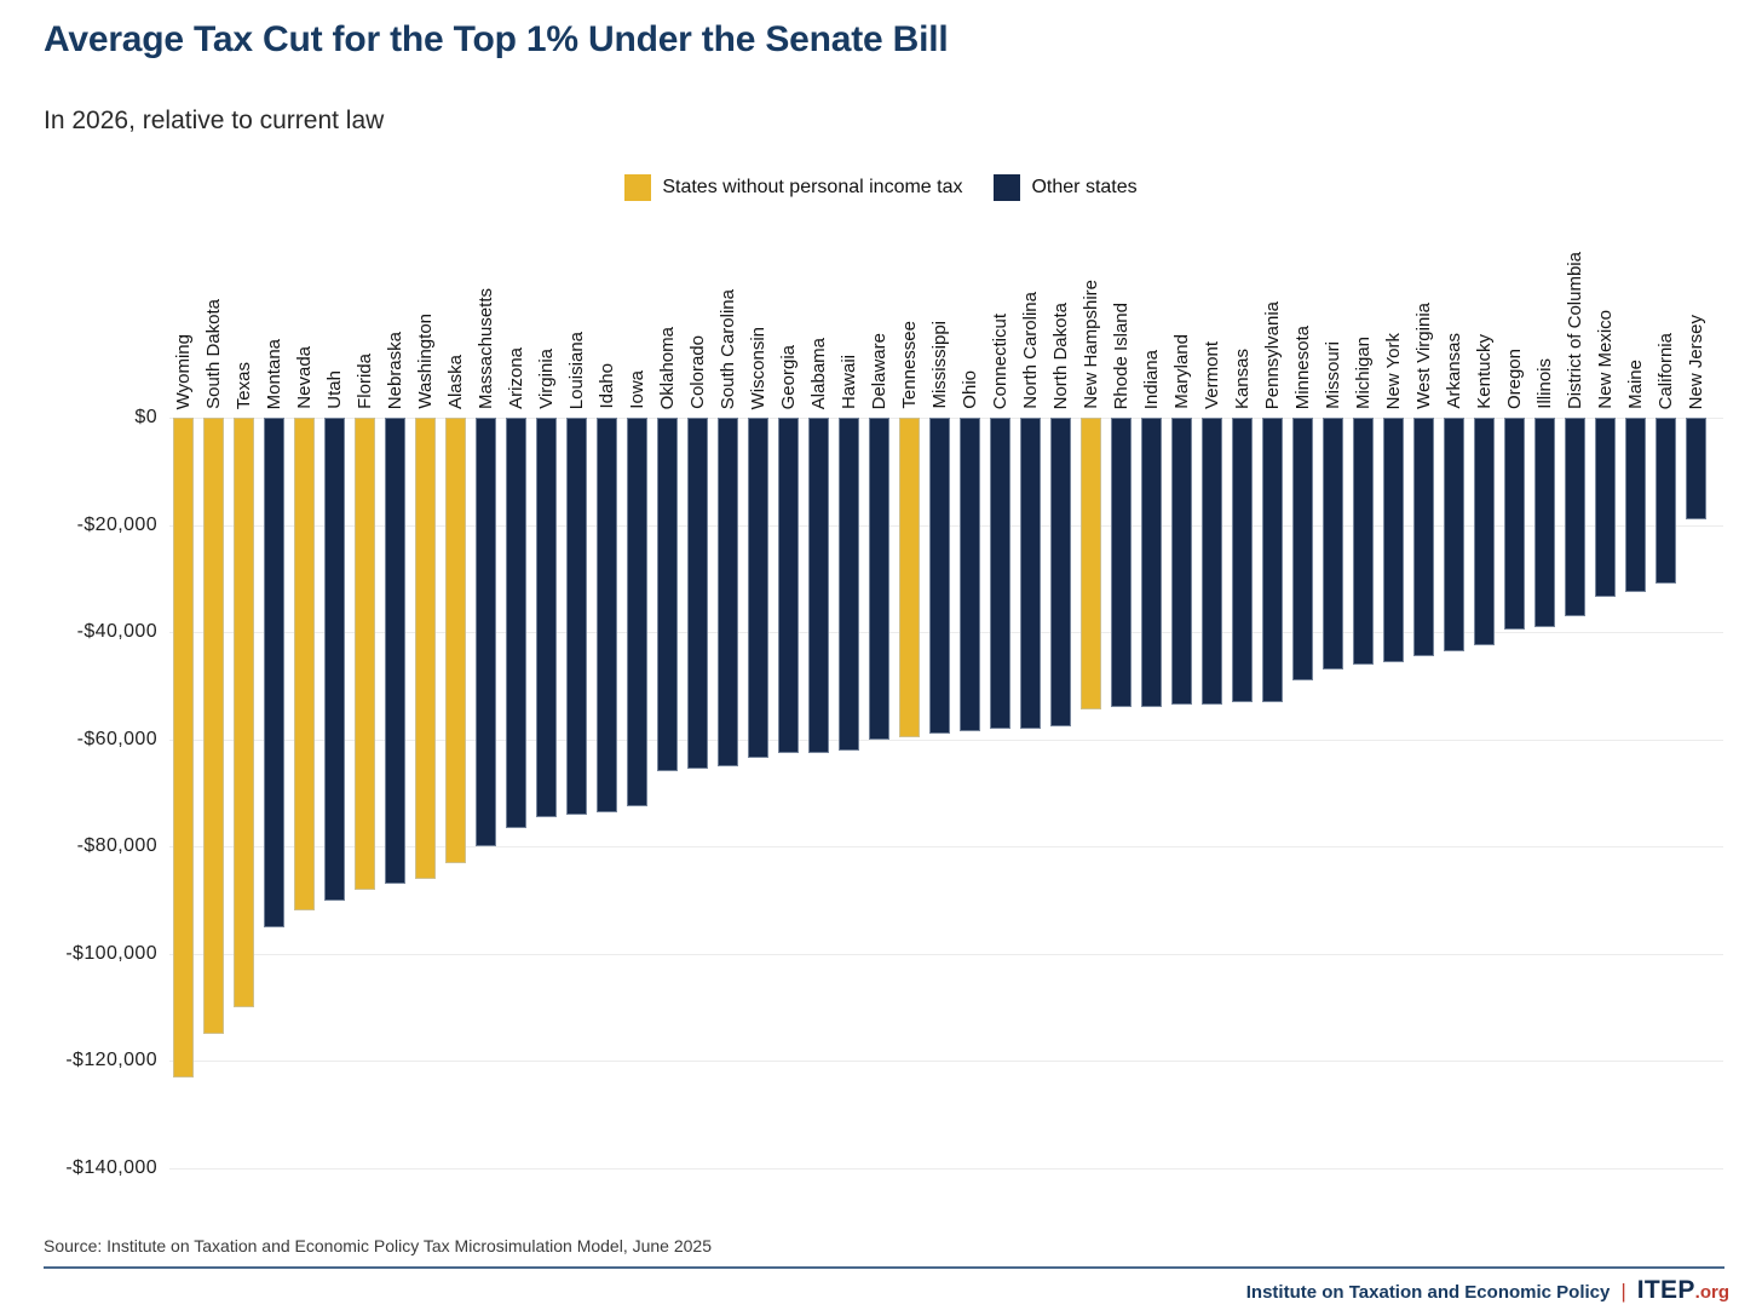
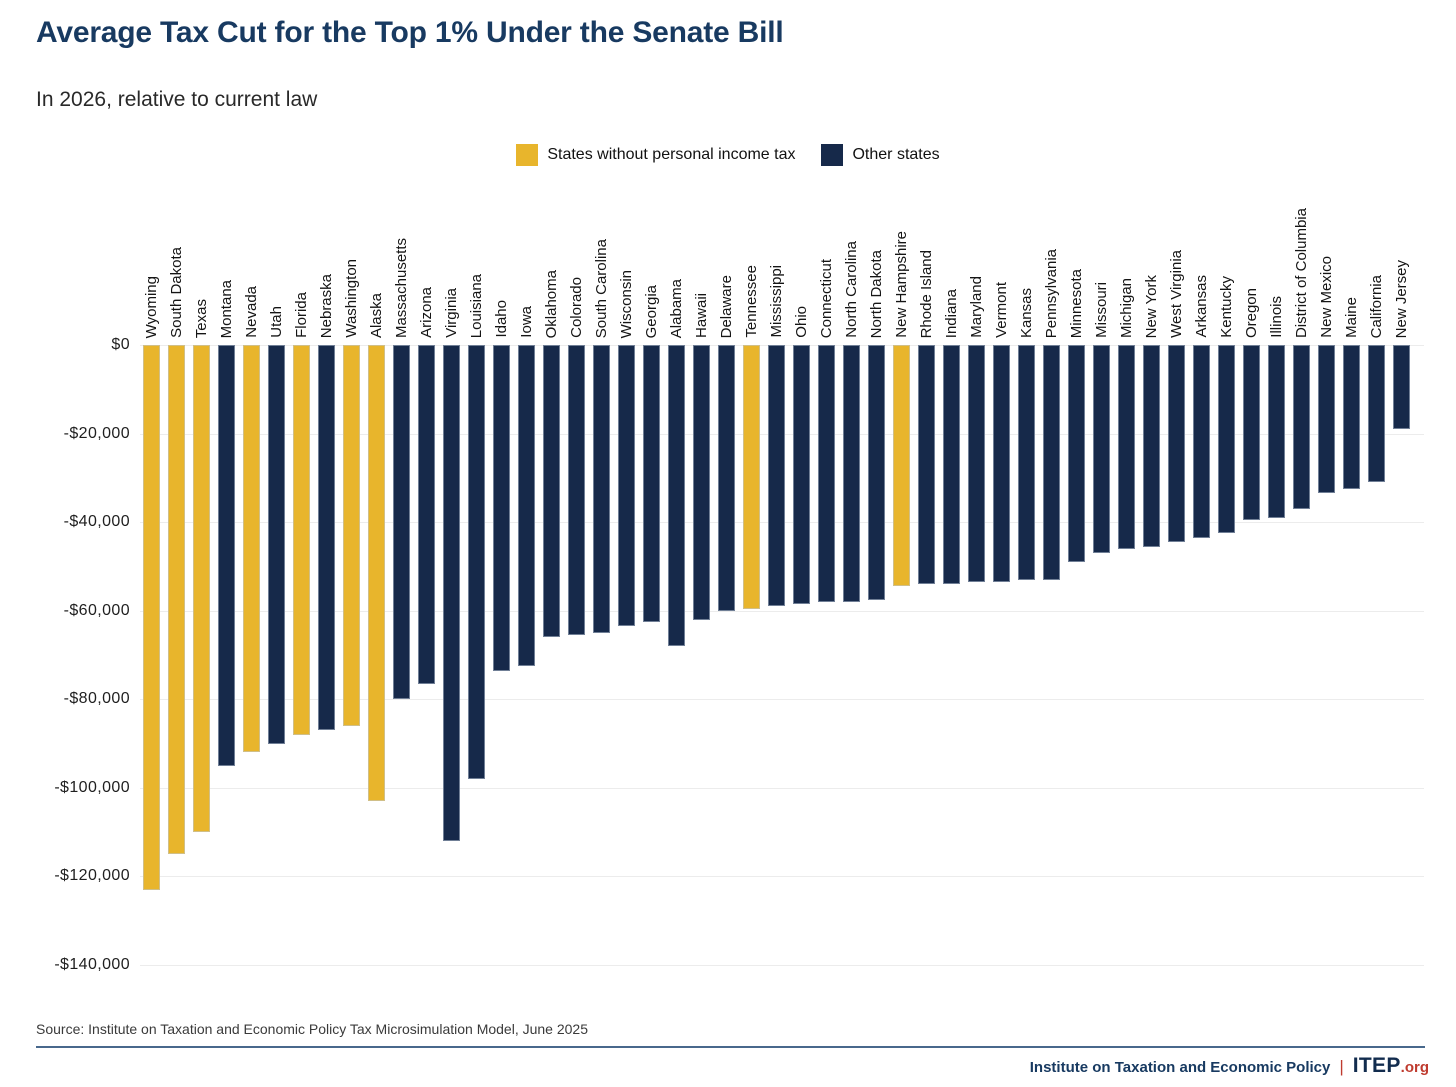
Alaska: -$83000 -> -$103000
Virginia: -$74000 -> -$112000
Louisiana: -$74000 -> -$98000
Alabama: -$62000 -> -$68000
